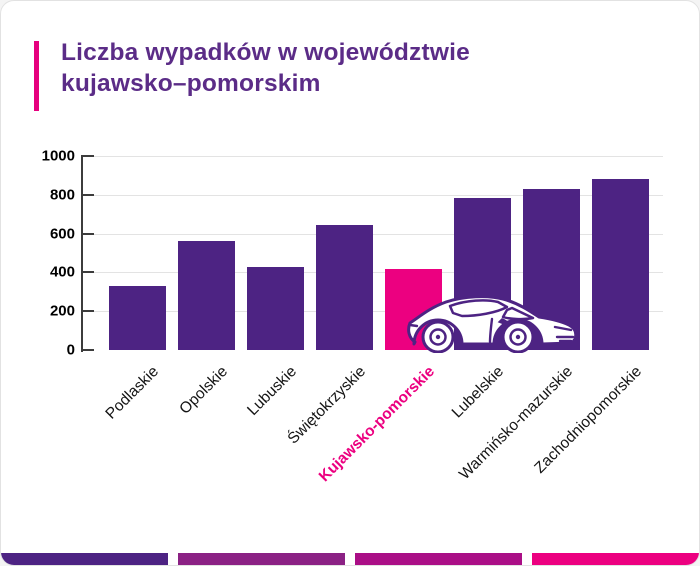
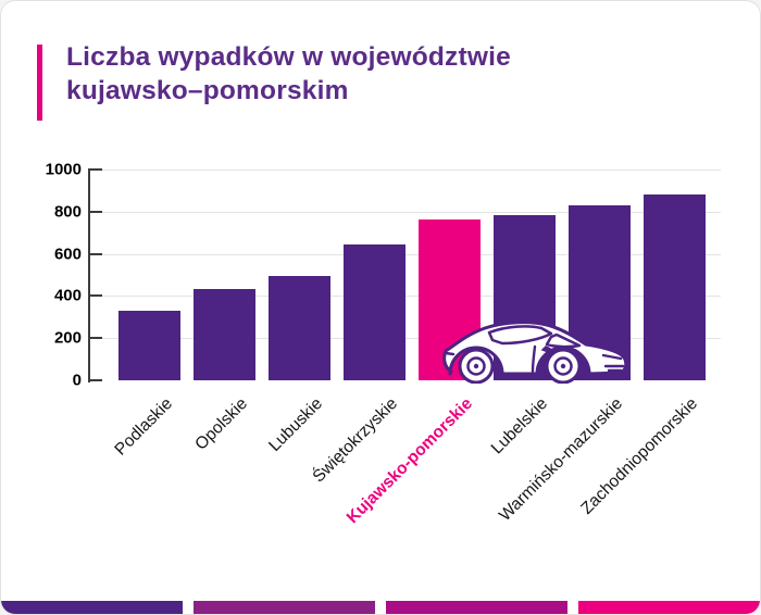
Opolskie: 560 -> 440
Lubuskie: 430 -> 500
Kujawsko-pomorskie: 420 -> 760
